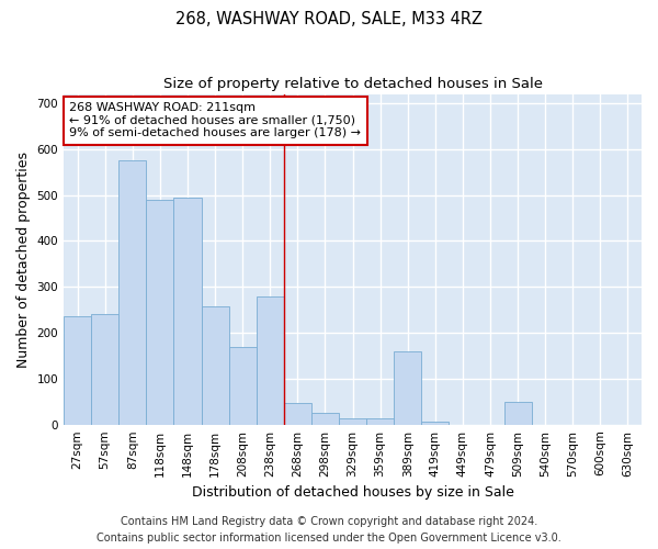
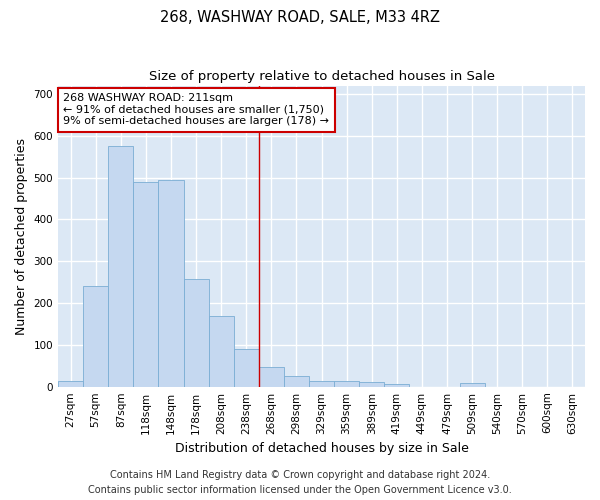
27sqm: 235 -> 13
238sqm: 280 -> 90
389sqm: 160 -> 10
509sqm: 50 -> 8
